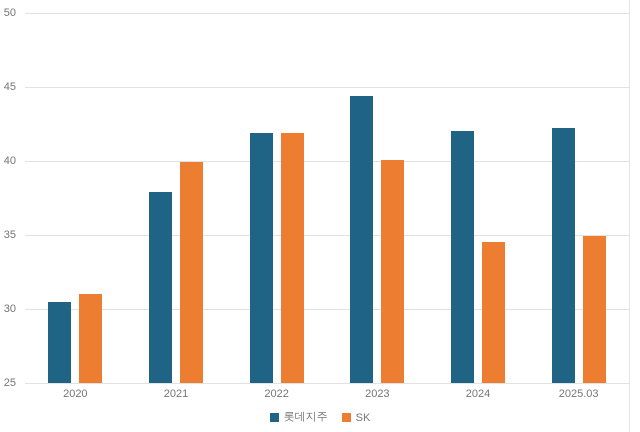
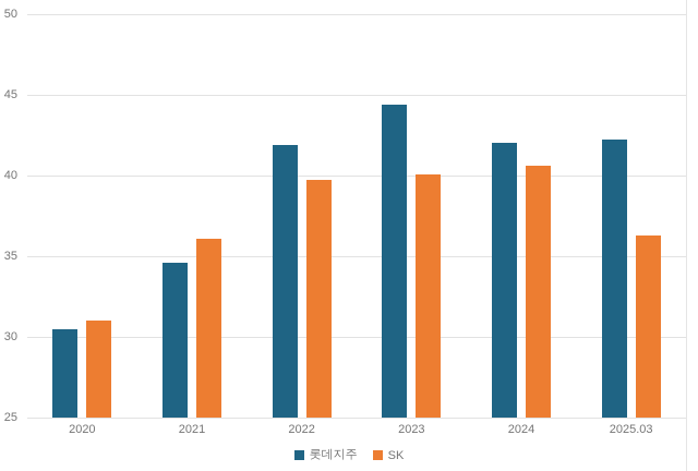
롯데지주/2021: 37.9 -> 34.6
SK/2021: 39.9 -> 36.1
SK/2022: 41.9 -> 39.7
SK/2024: 34.5 -> 40.6
SK/2025.03: 34.9 -> 36.3
